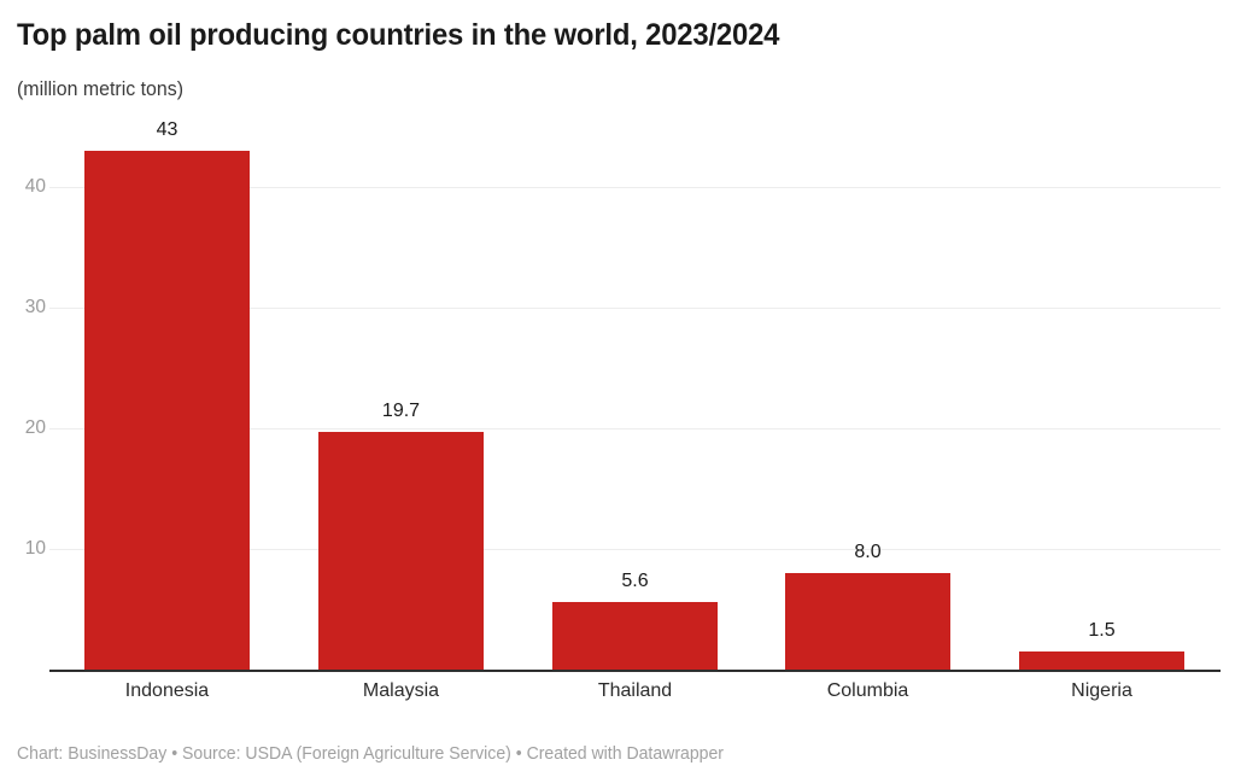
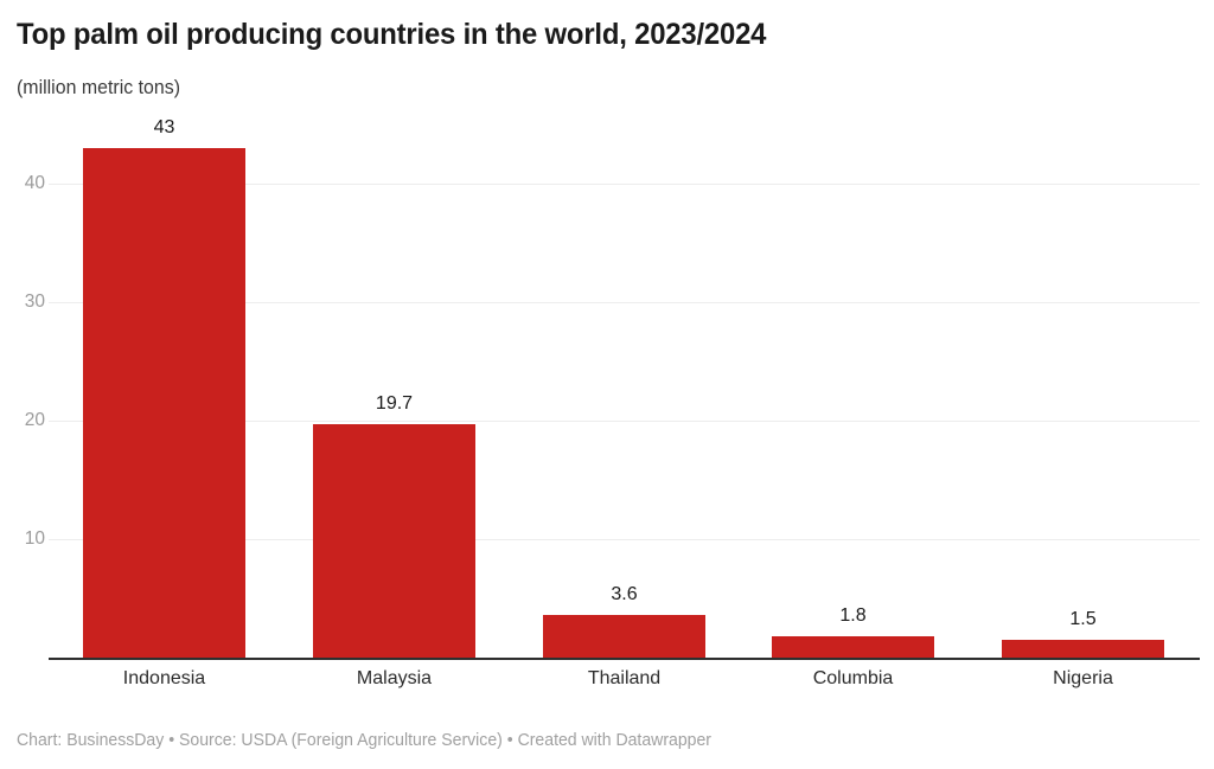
Thailand: 5.6 -> 3.6
Columbia: 8.0 -> 1.8
